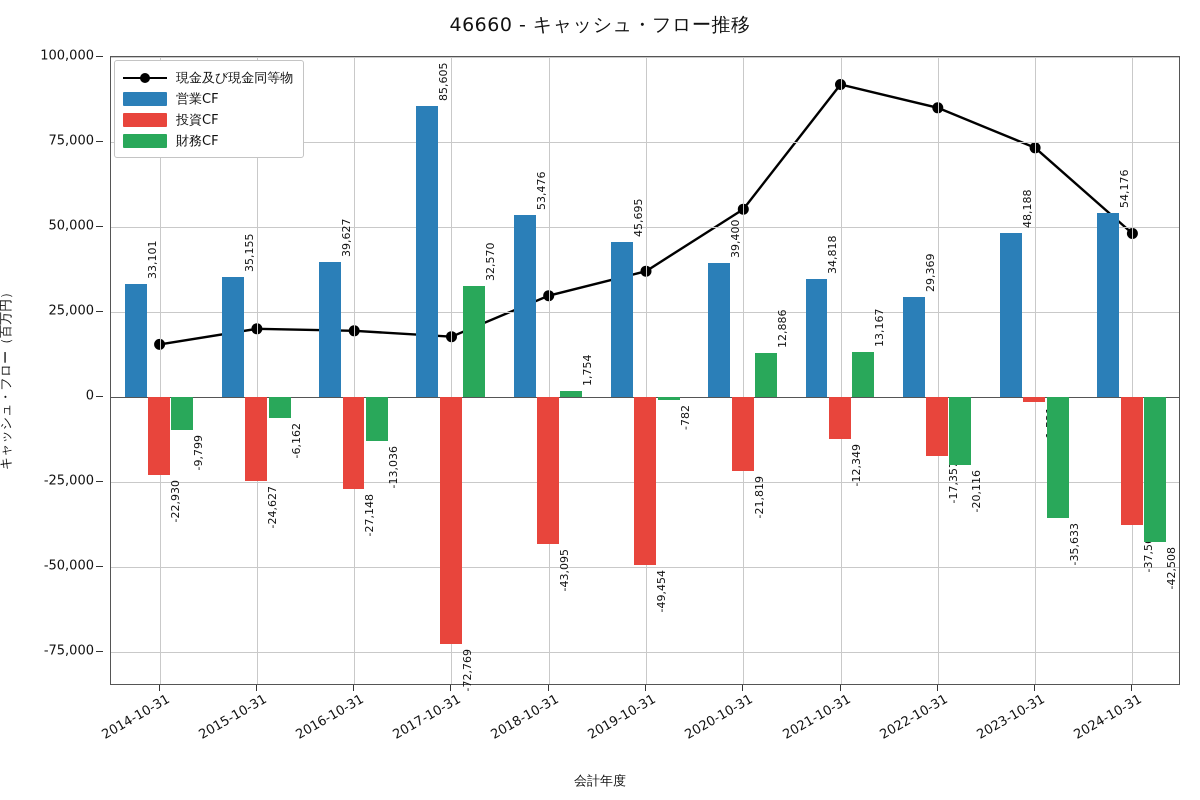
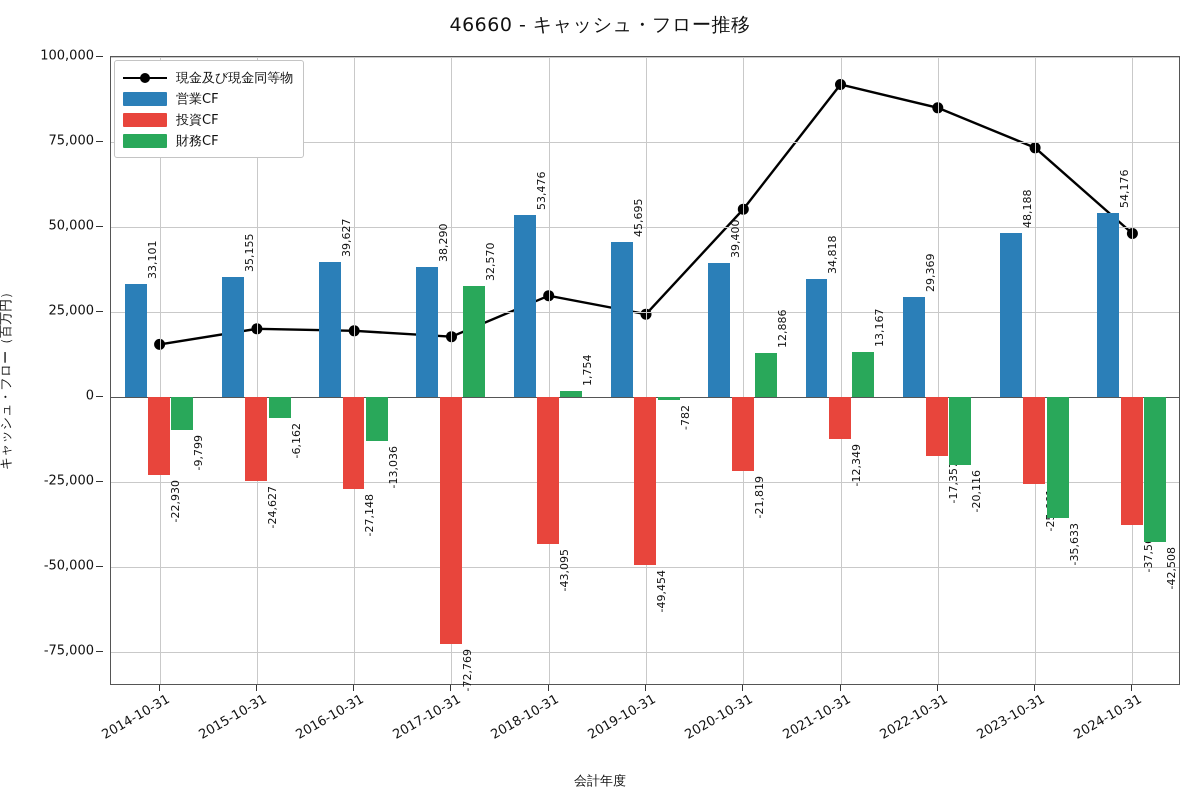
営業CF/2017-10-31: 85,605 -> 38,290
現金及び現金同等物/2019-10-31: 37000 -> 24000
投資CF/2023-10-31: -1,521 -> -25,661
